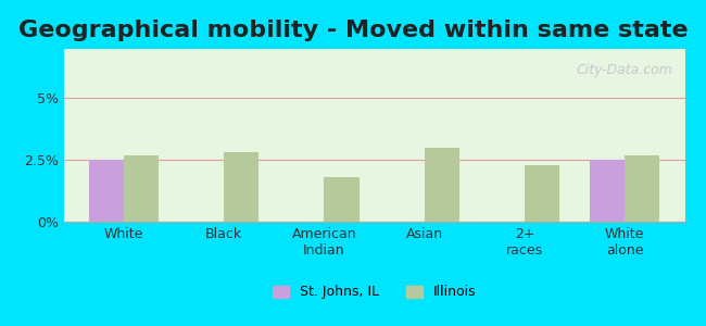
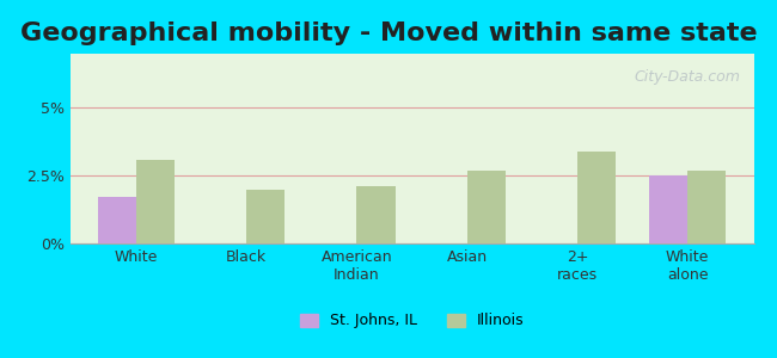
St. Johns, IL/White: 2.5% -> 1.7%
Illinois/White: 2.7% -> 3.1%
Illinois/Black: 2.8% -> 2.0%
Illinois/American Indian: 1.8% -> 2.1%
Illinois/Asian: 3.0% -> 2.7%
Illinois/2+ races: 2.3% -> 3.4%
